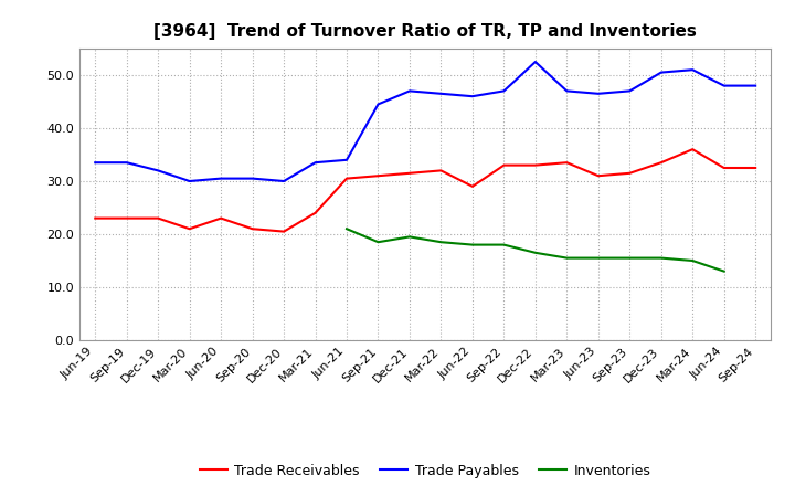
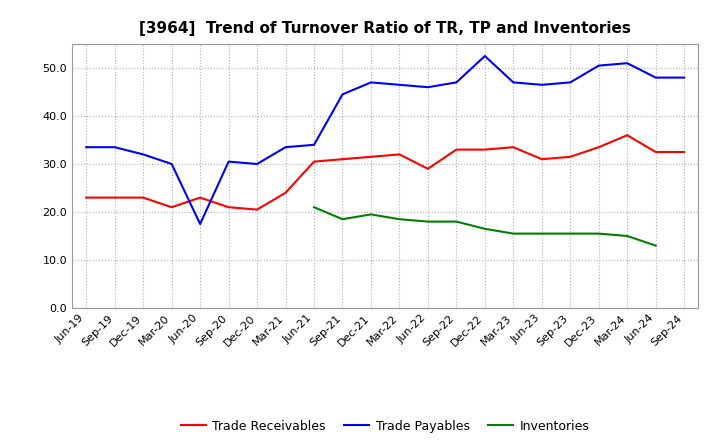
Trade Payables/Jun-20: 30.5 -> 17.5
